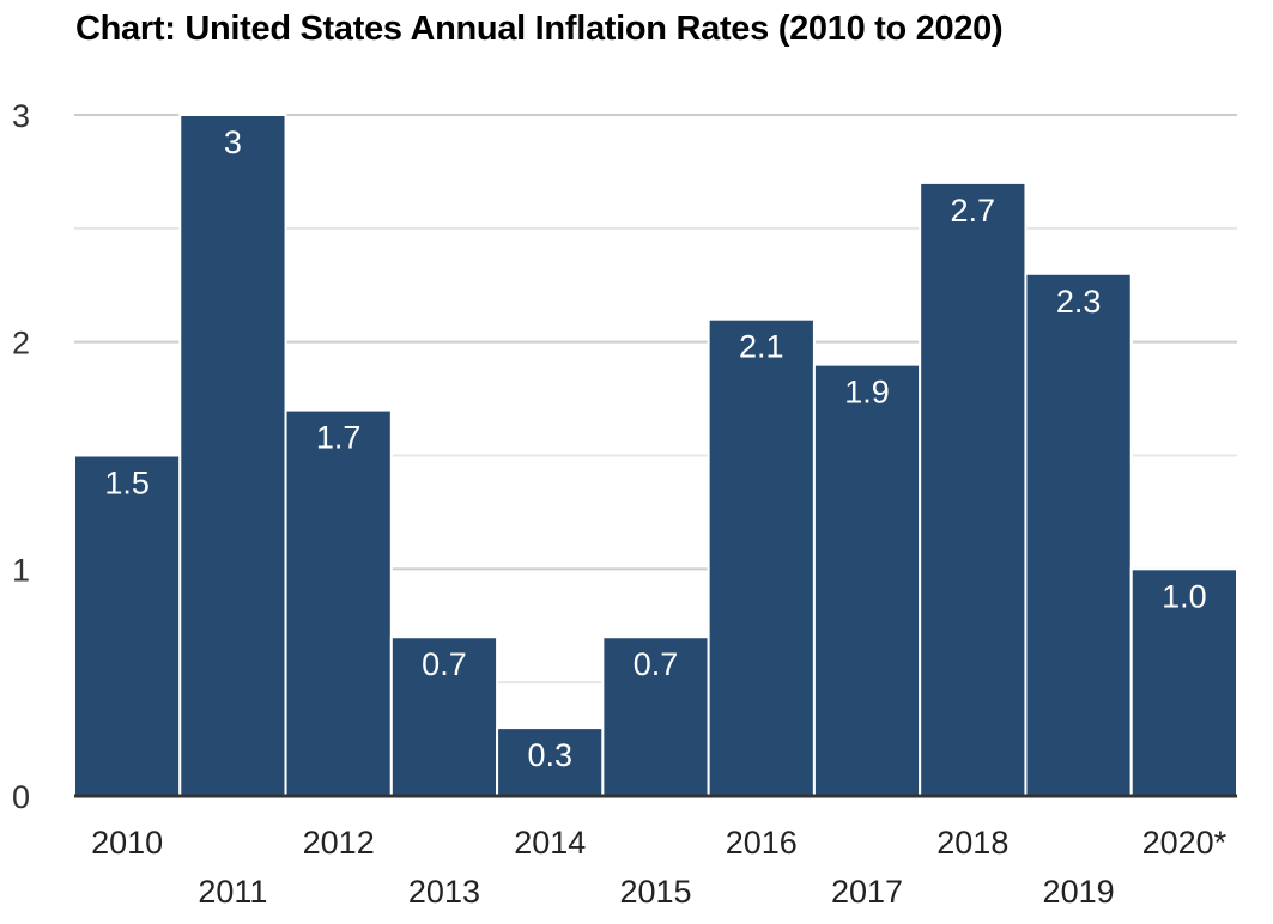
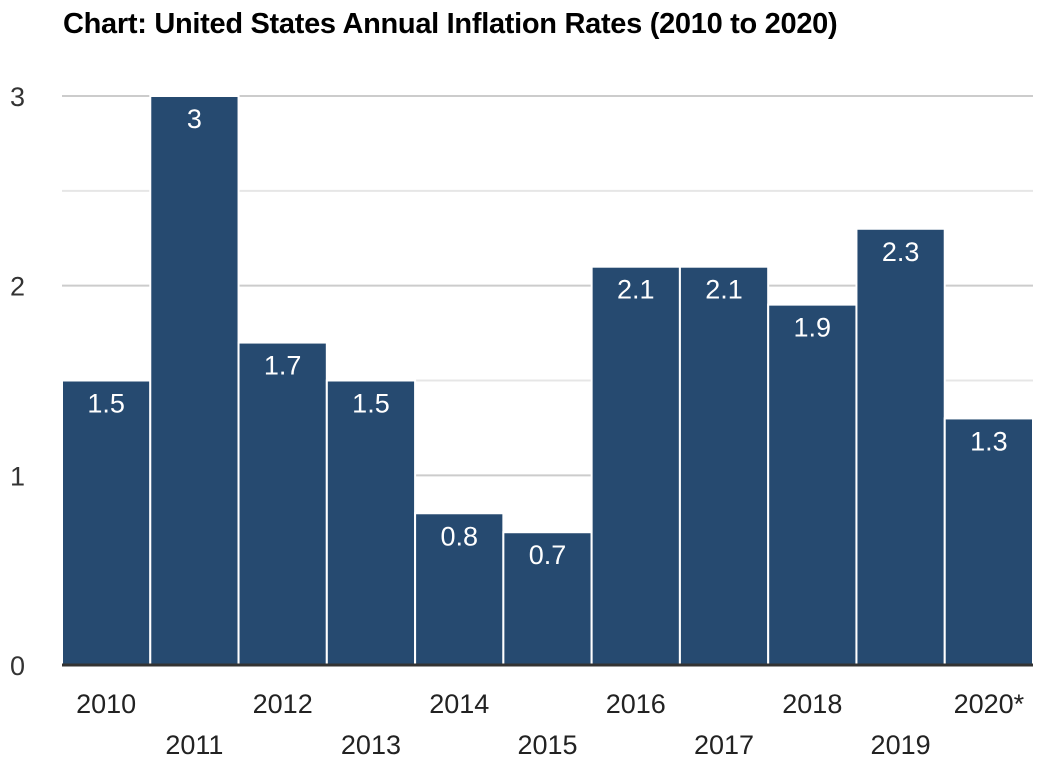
2013: 0.7 -> 1.5
2014: 0.3 -> 0.8
2017: 1.9 -> 2.1
2018: 2.7 -> 1.9
2020*: 1.0 -> 1.3
